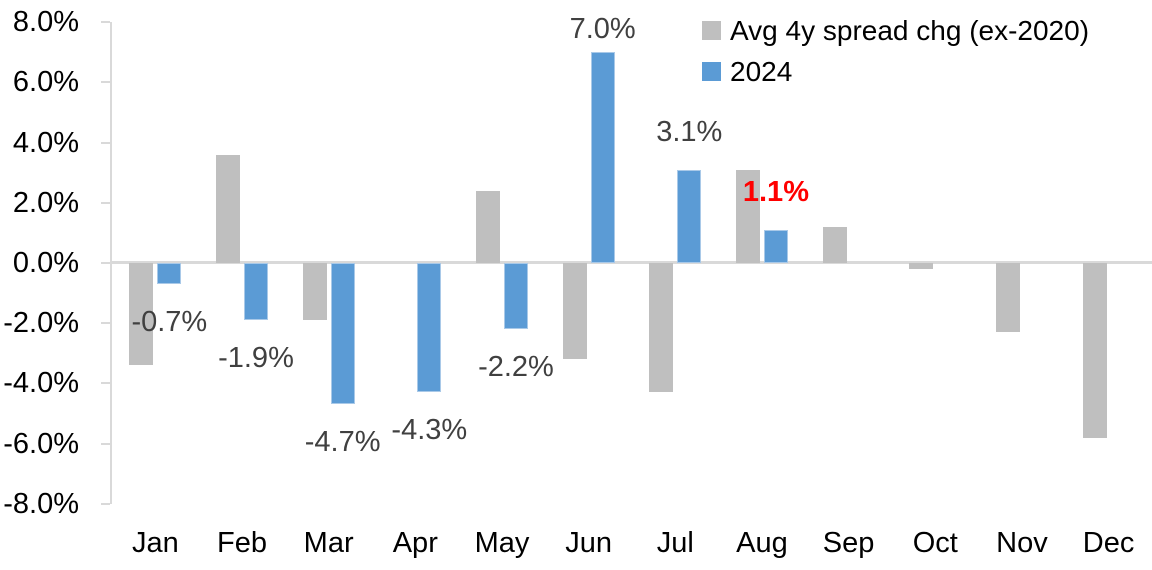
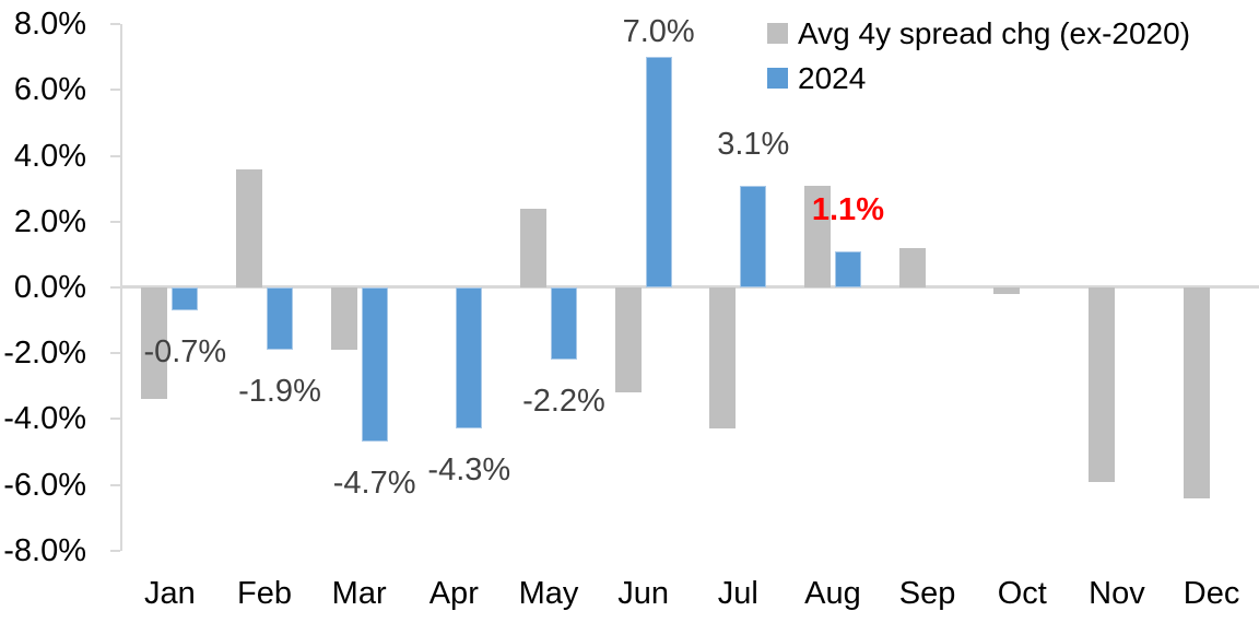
Avg 4y spread chg (ex-2020)/Nov: -2.3% -> -5.9%
Avg 4y spread chg (ex-2020)/Dec: -5.8% -> -6.4%
